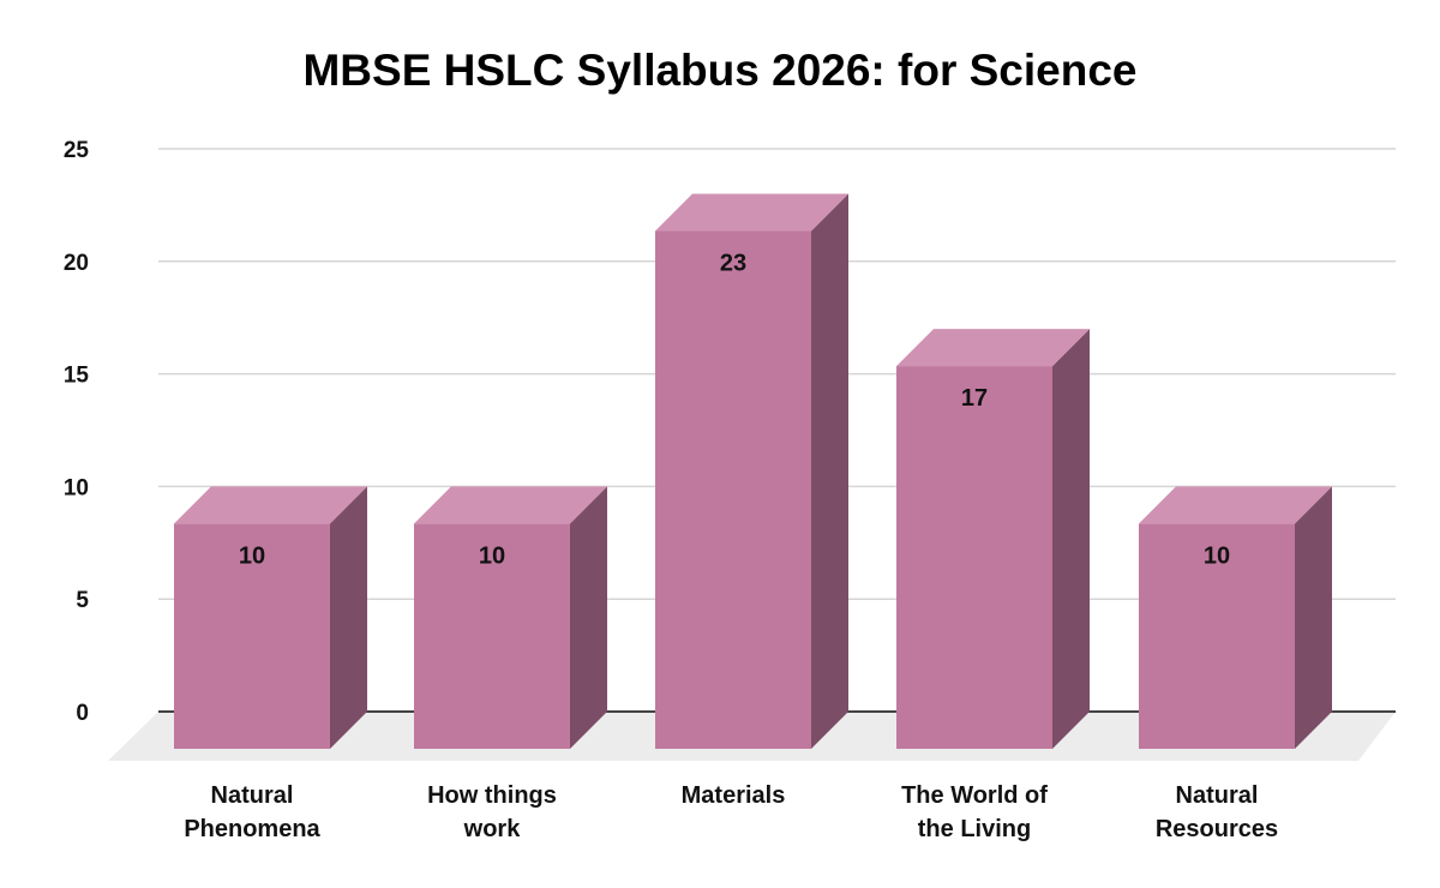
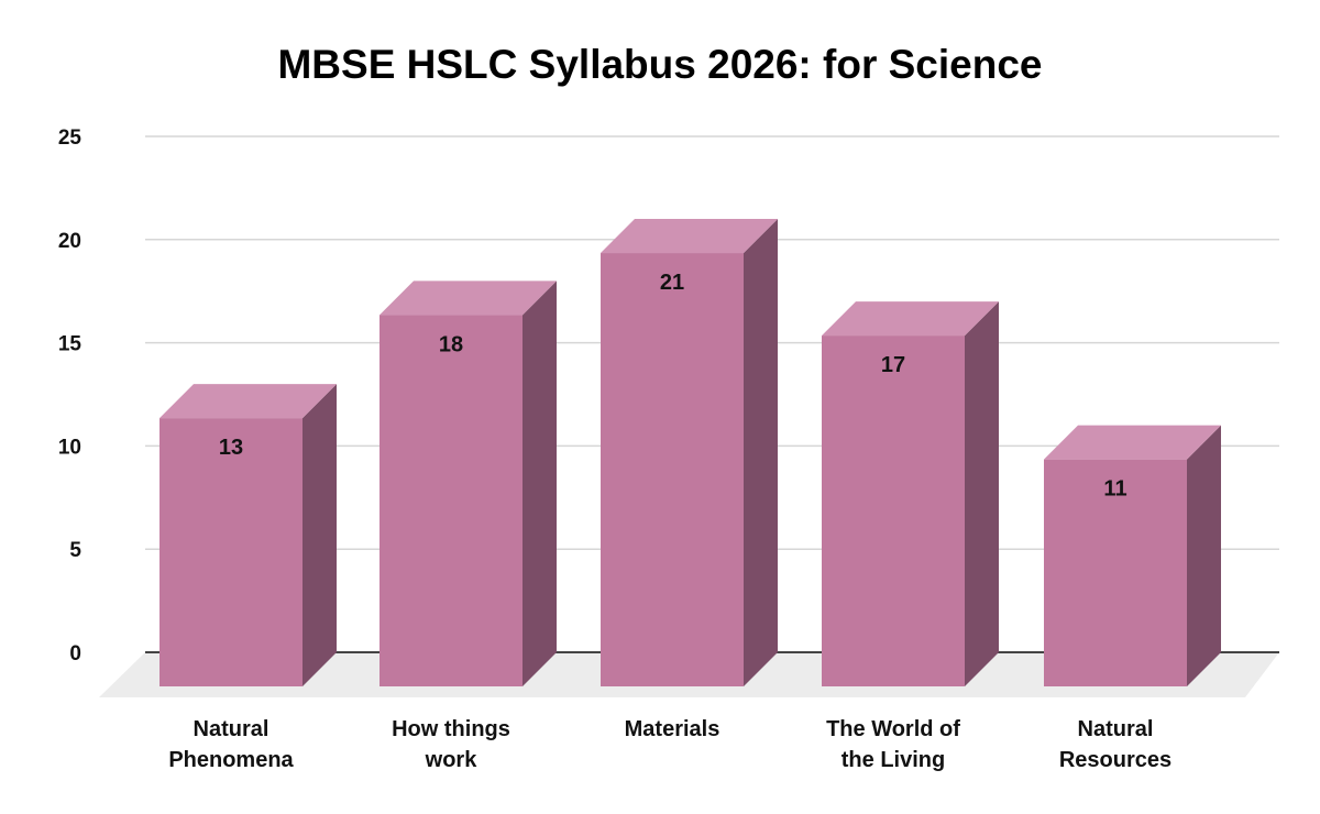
Natural Phenomena: 10 -> 13
How things work: 10 -> 18
Materials: 23 -> 21
Natural Resources: 10 -> 11
